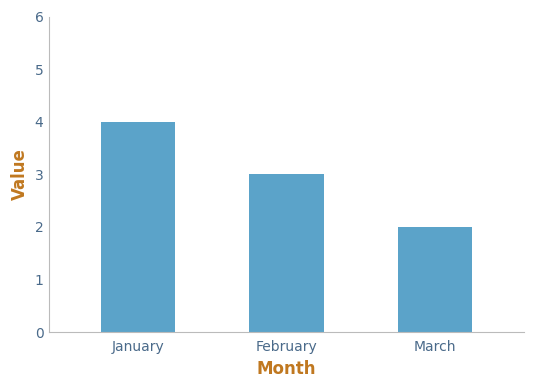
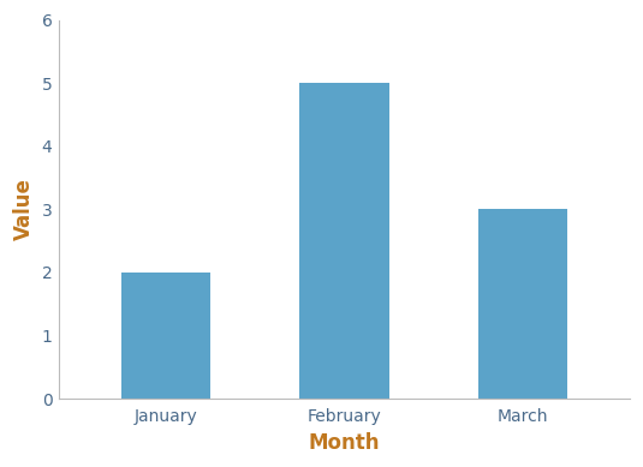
January: 4 -> 2
February: 3 -> 5
March: 2 -> 3
